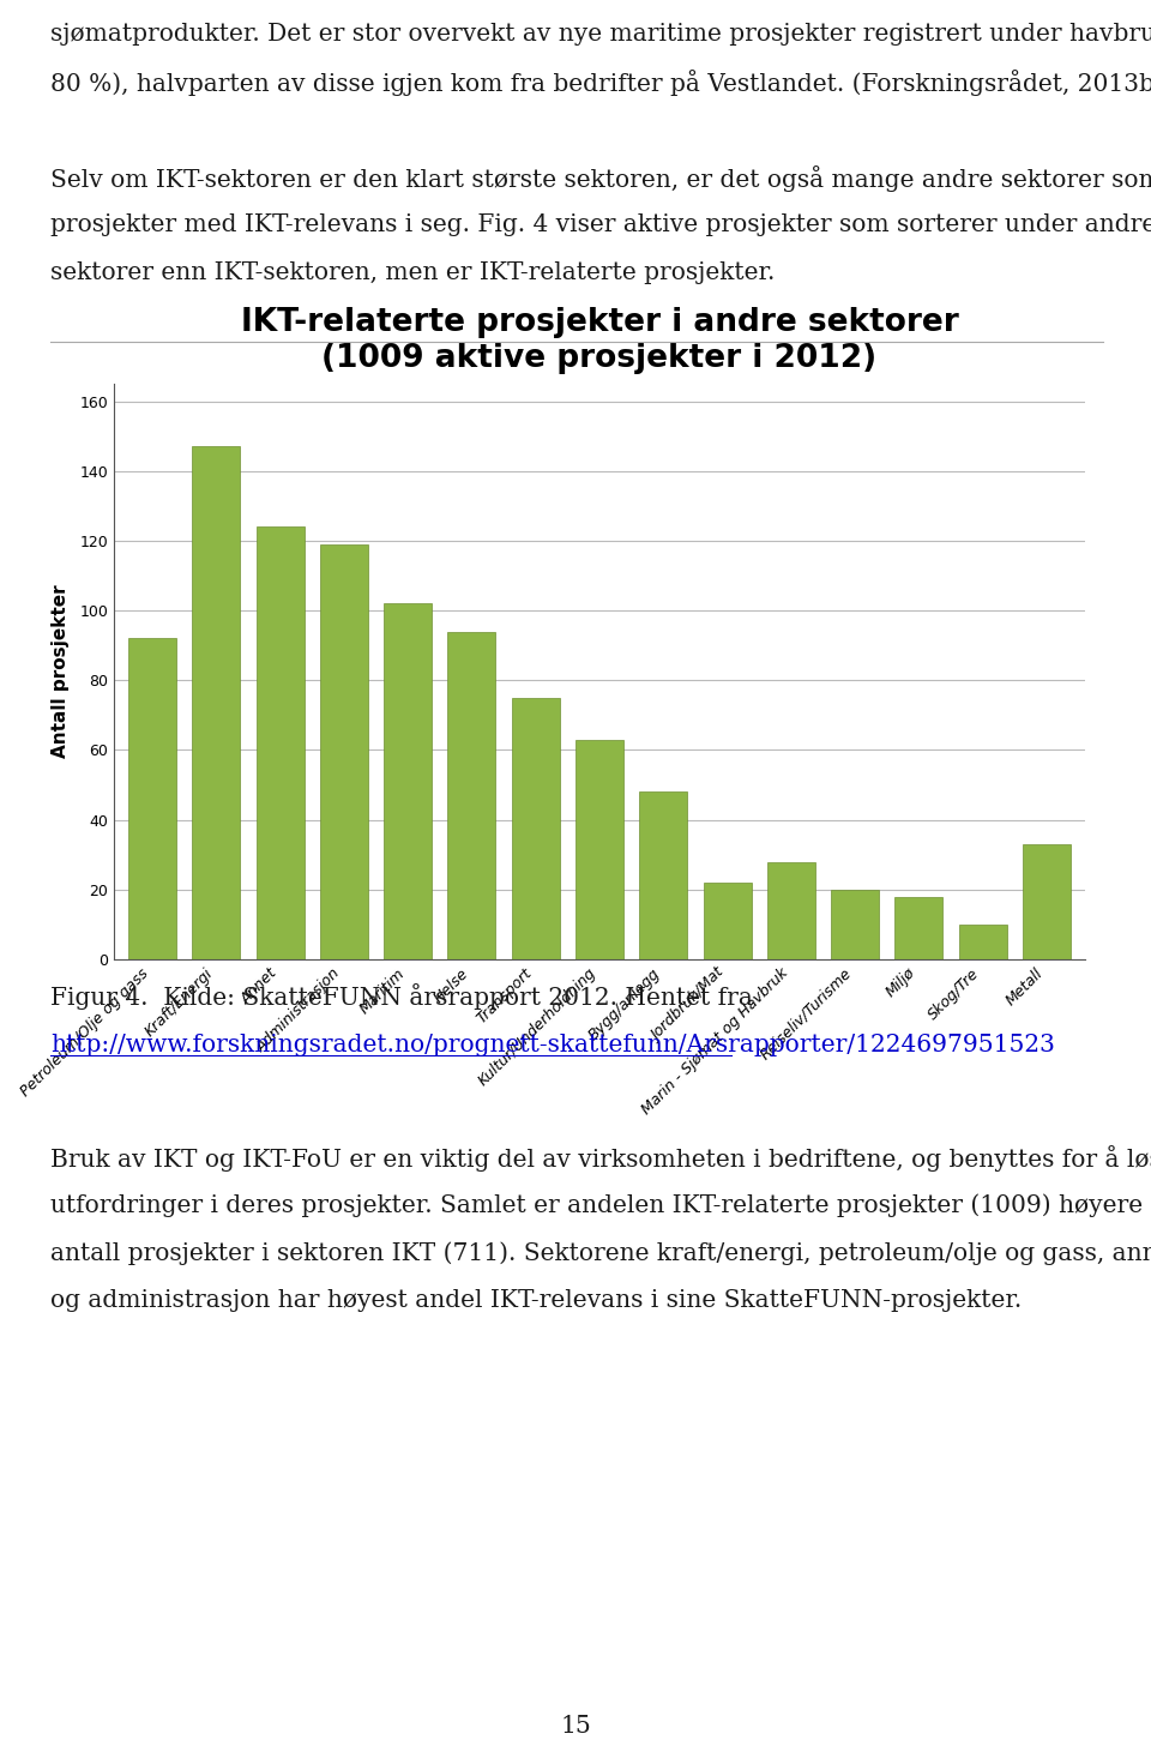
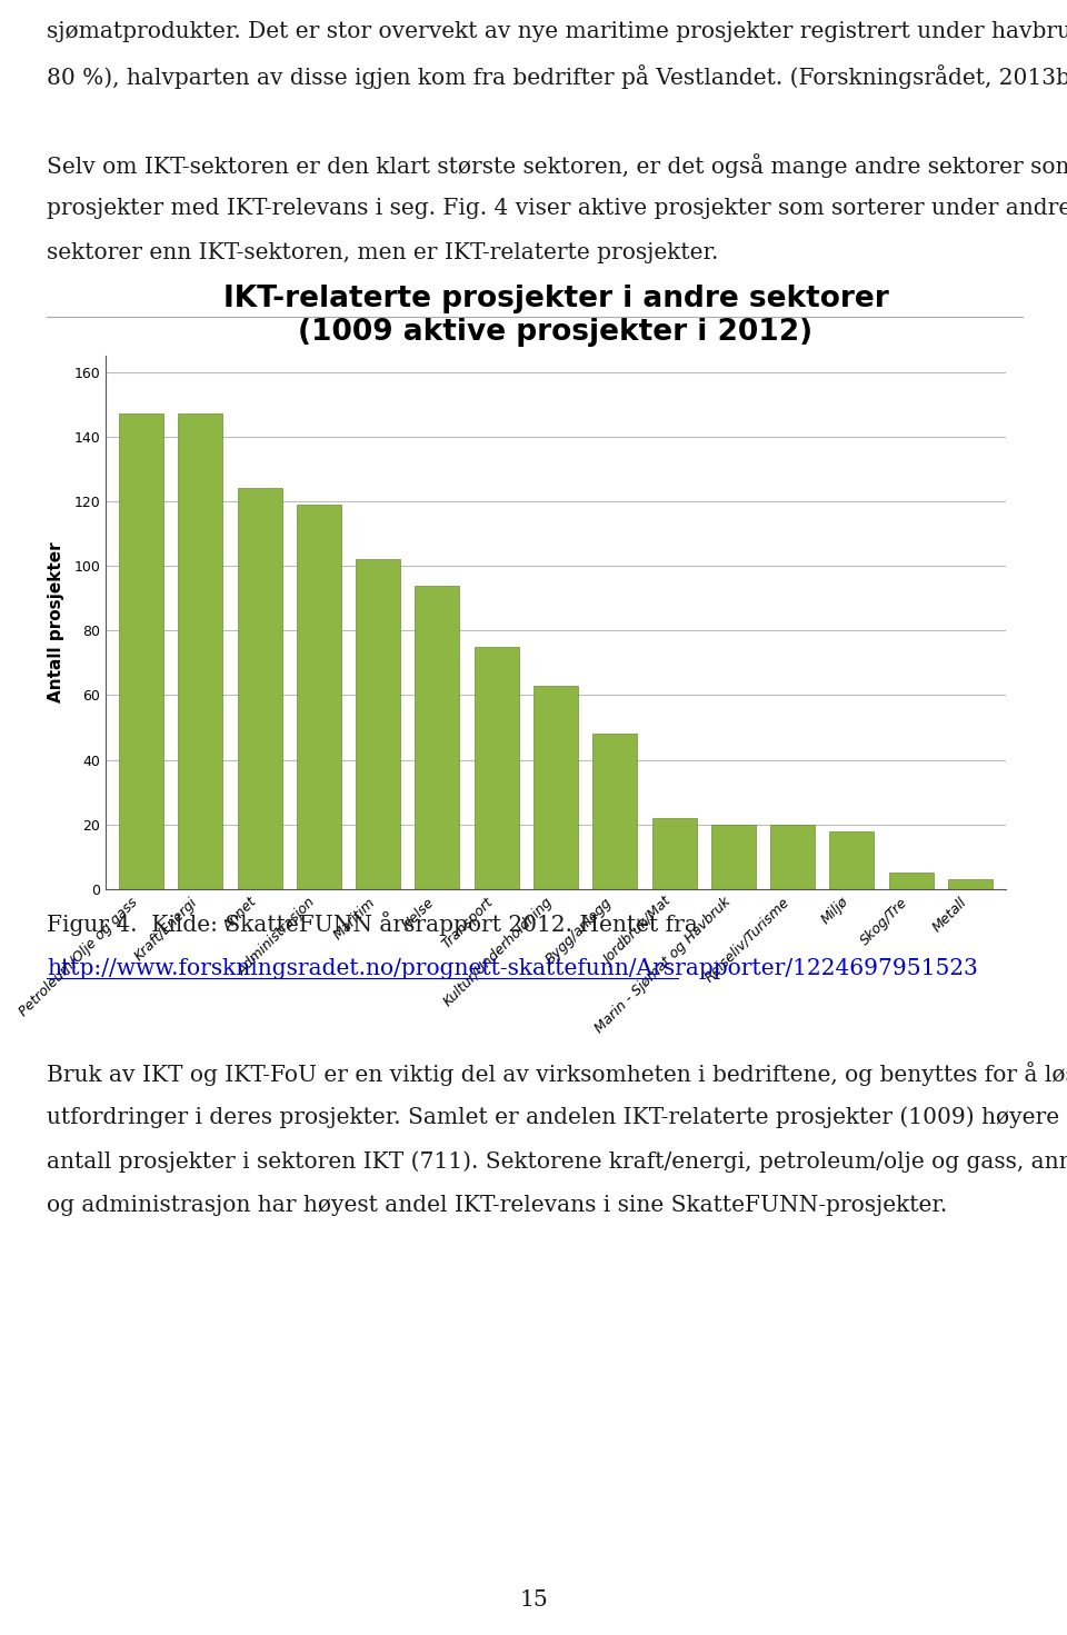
Petroleum/Olje og gass: 92 -> 147
Marin - Sjømat og Havbruk: 28 -> 20
Skog/Tre: 10 -> 5
Metall: 33 -> 3
